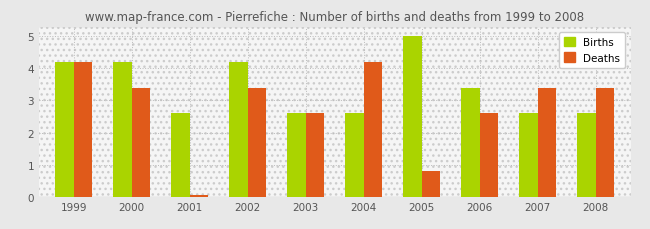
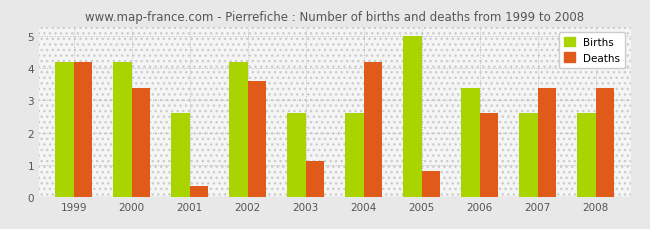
Deaths/2001: 0.05 -> 0.35
Deaths/2002: 3.40 -> 3.60
Deaths/2003: 2.60 -> 1.10
